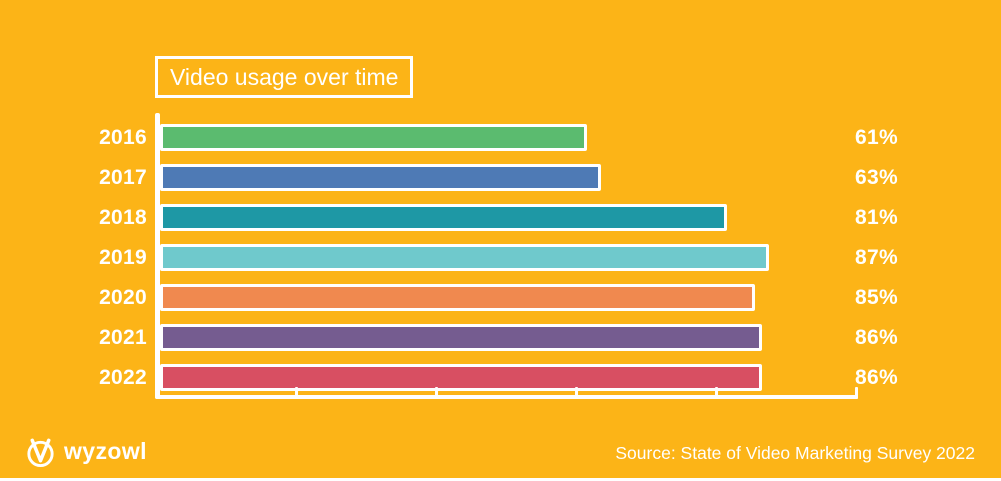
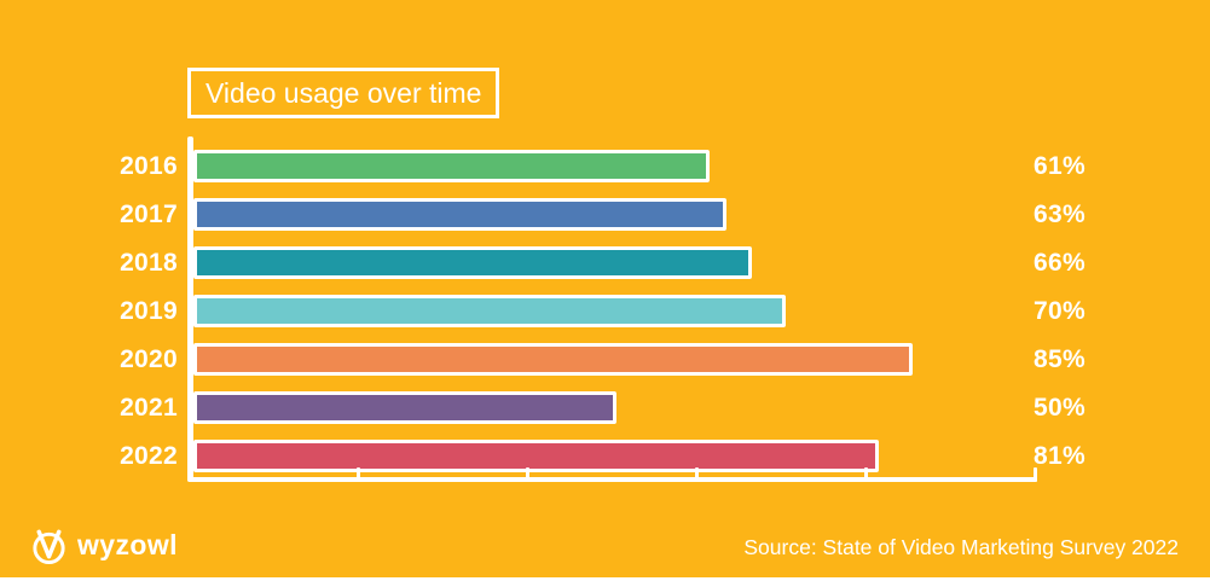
2018: 81% -> 66%
2019: 87% -> 70%
2021: 86% -> 50%
2022: 86% -> 81%
